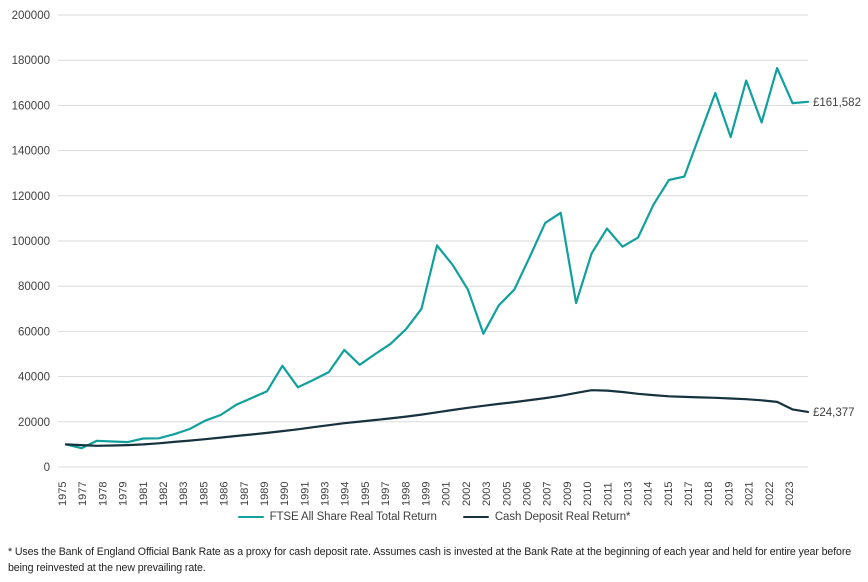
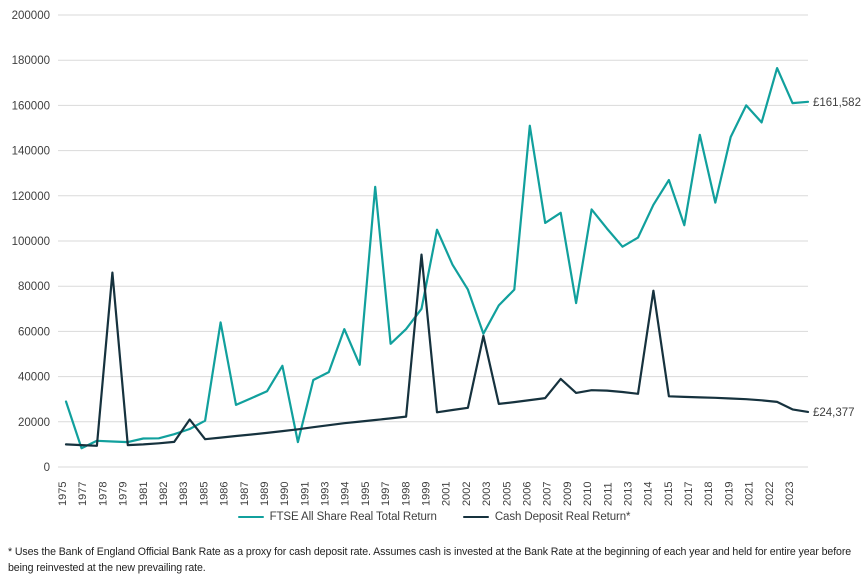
FTSE All Share Real Total Return/1975: 10000 -> 29000
Cash Deposit Real Return*/1978: 10000 -> 86000
Cash Deposit Real Return*/1983: 12000 -> 21000
FTSE All Share Real Total Return/1985: 23000 -> 64000
FTSE All Share Real Total Return/1990: 35000 -> 11000
FTSE All Share Real Total Return/1993: 52000 -> 61000
FTSE All Share Real Total Return/1995: 50000 -> 124000
Cash Deposit Real Return*/1998: 23000 -> 94000
FTSE All Share Real Total Return/1999: 98000 -> 105000
Cash Deposit Real Return*/2002: 27000 -> 58000
FTSE All Share Real Total Return/2005: 93000 -> 151000
Cash Deposit Real Return*/2007: 32000 -> 39000
FTSE All Share Real Total Return/2009: 94000 -> 114000
Cash Deposit Real Return*/2013: 32000 -> 78000
FTSE All Share Real Total Return/2015: 128000 -> 107000
FTSE All Share Real Total Return/2017: 166000 -> 117000
FTSE All Share Real Total Return/2019: 171000 -> 160000
